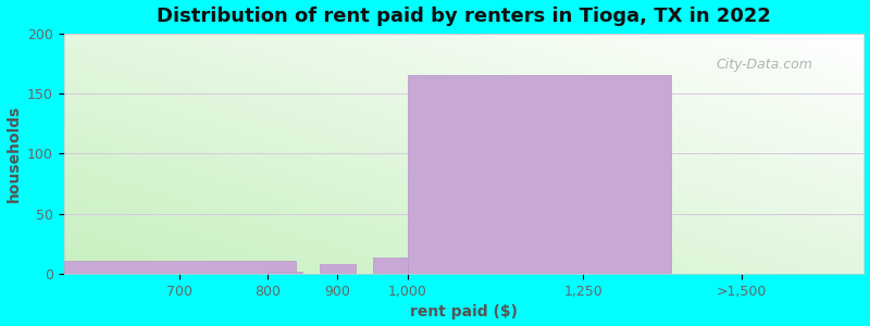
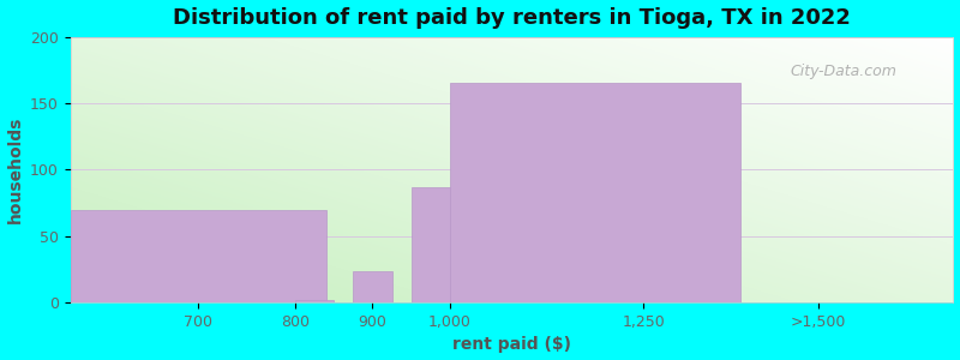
700: 11 -> 70
900: 8 -> 24
1,000: 14 -> 87
